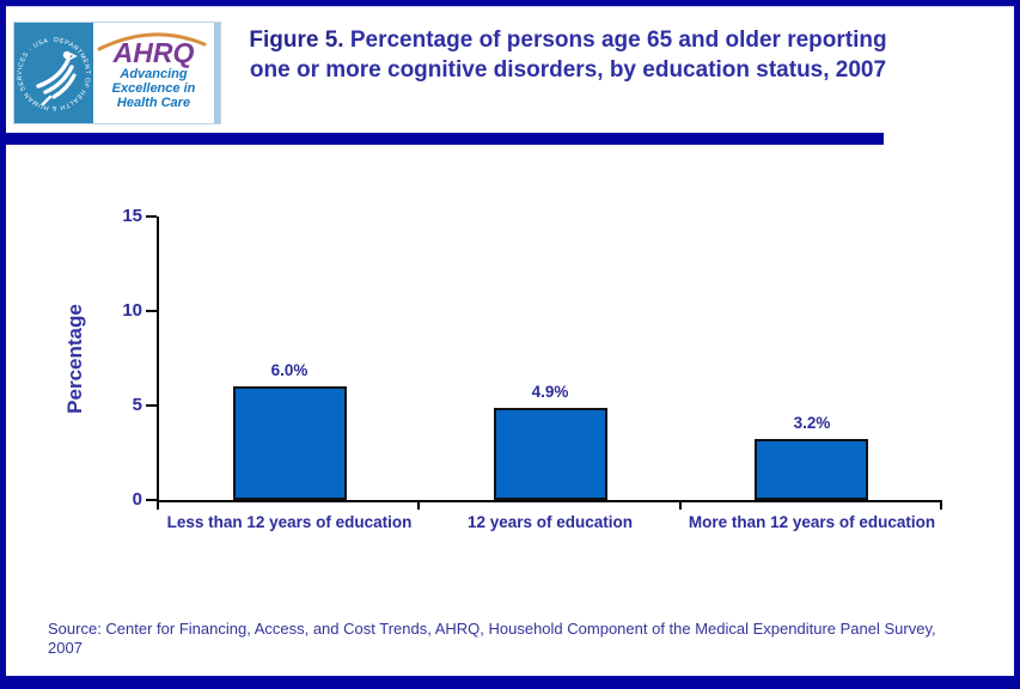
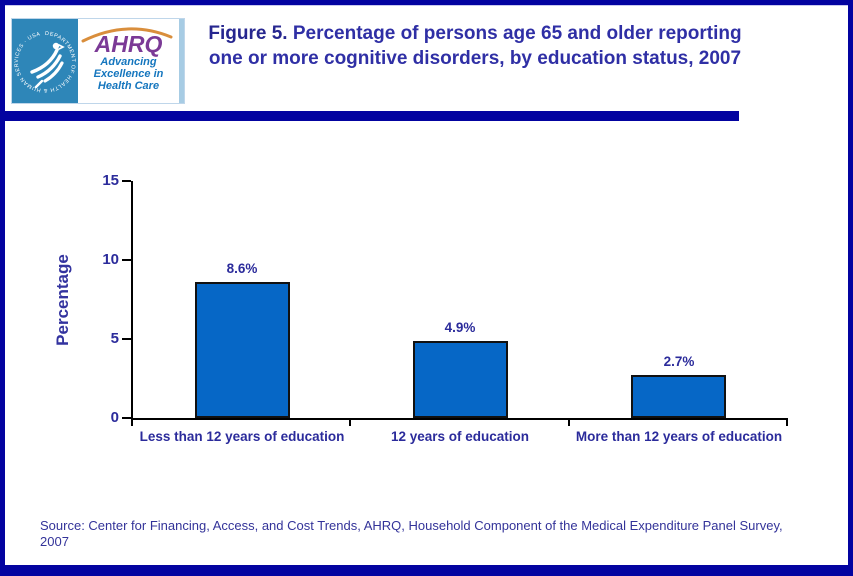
Less than 12 years of education: 6.0% -> 8.6%
More than 12 years of education: 3.2% -> 2.7%
